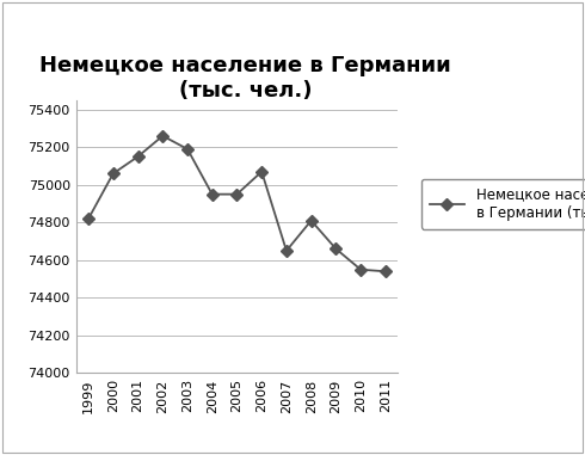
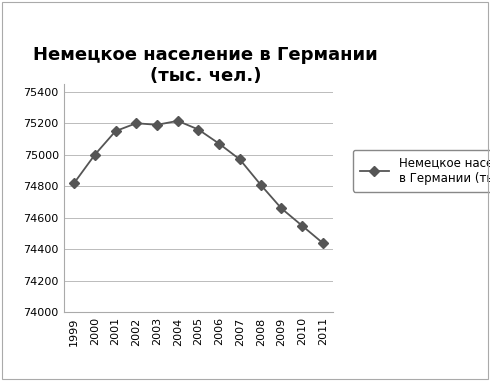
2000: 75060 -> 75000
2002: 75260 -> 75200
2004: 74950 -> 75220
2005: 74950 -> 75160
2007: 74650 -> 74970
2011: 74540 -> 74440
